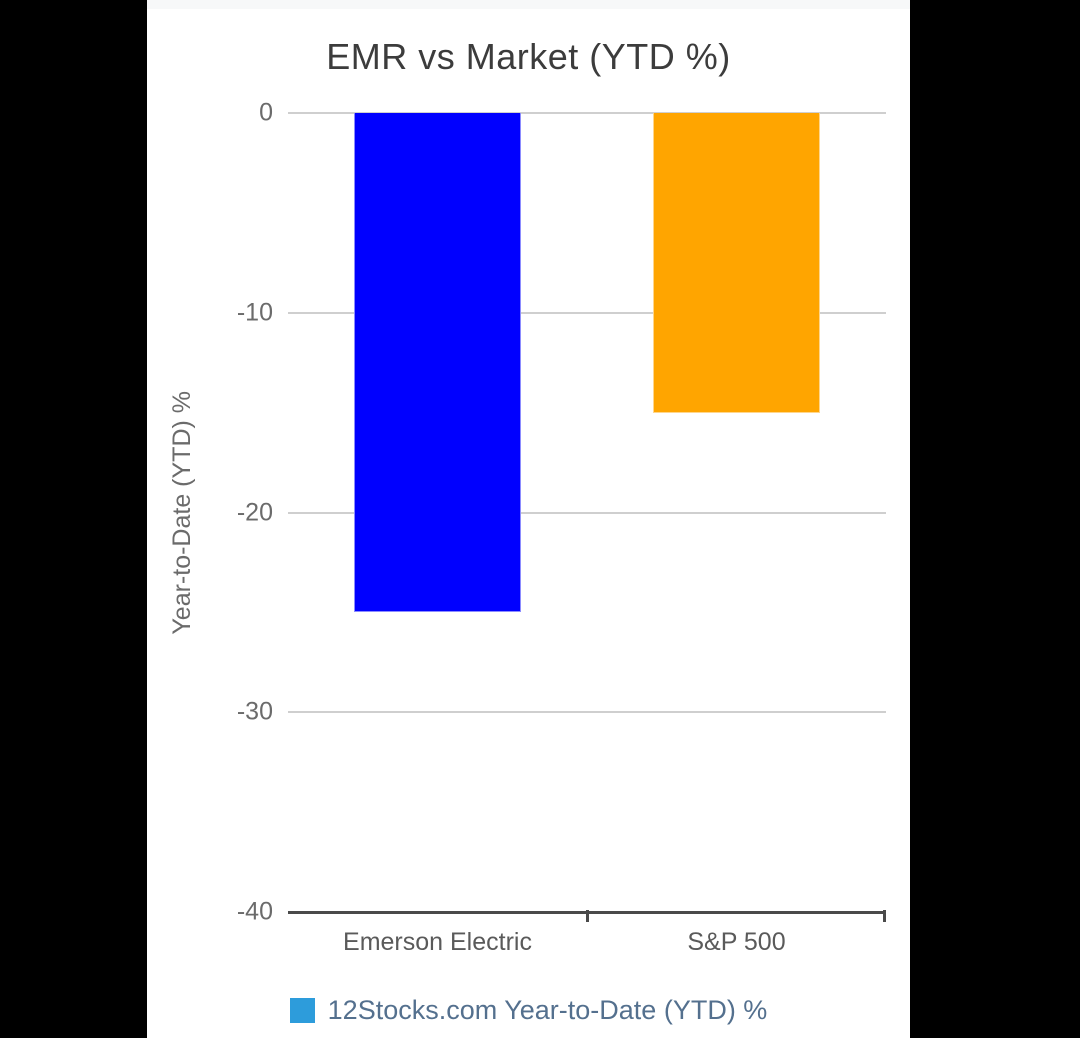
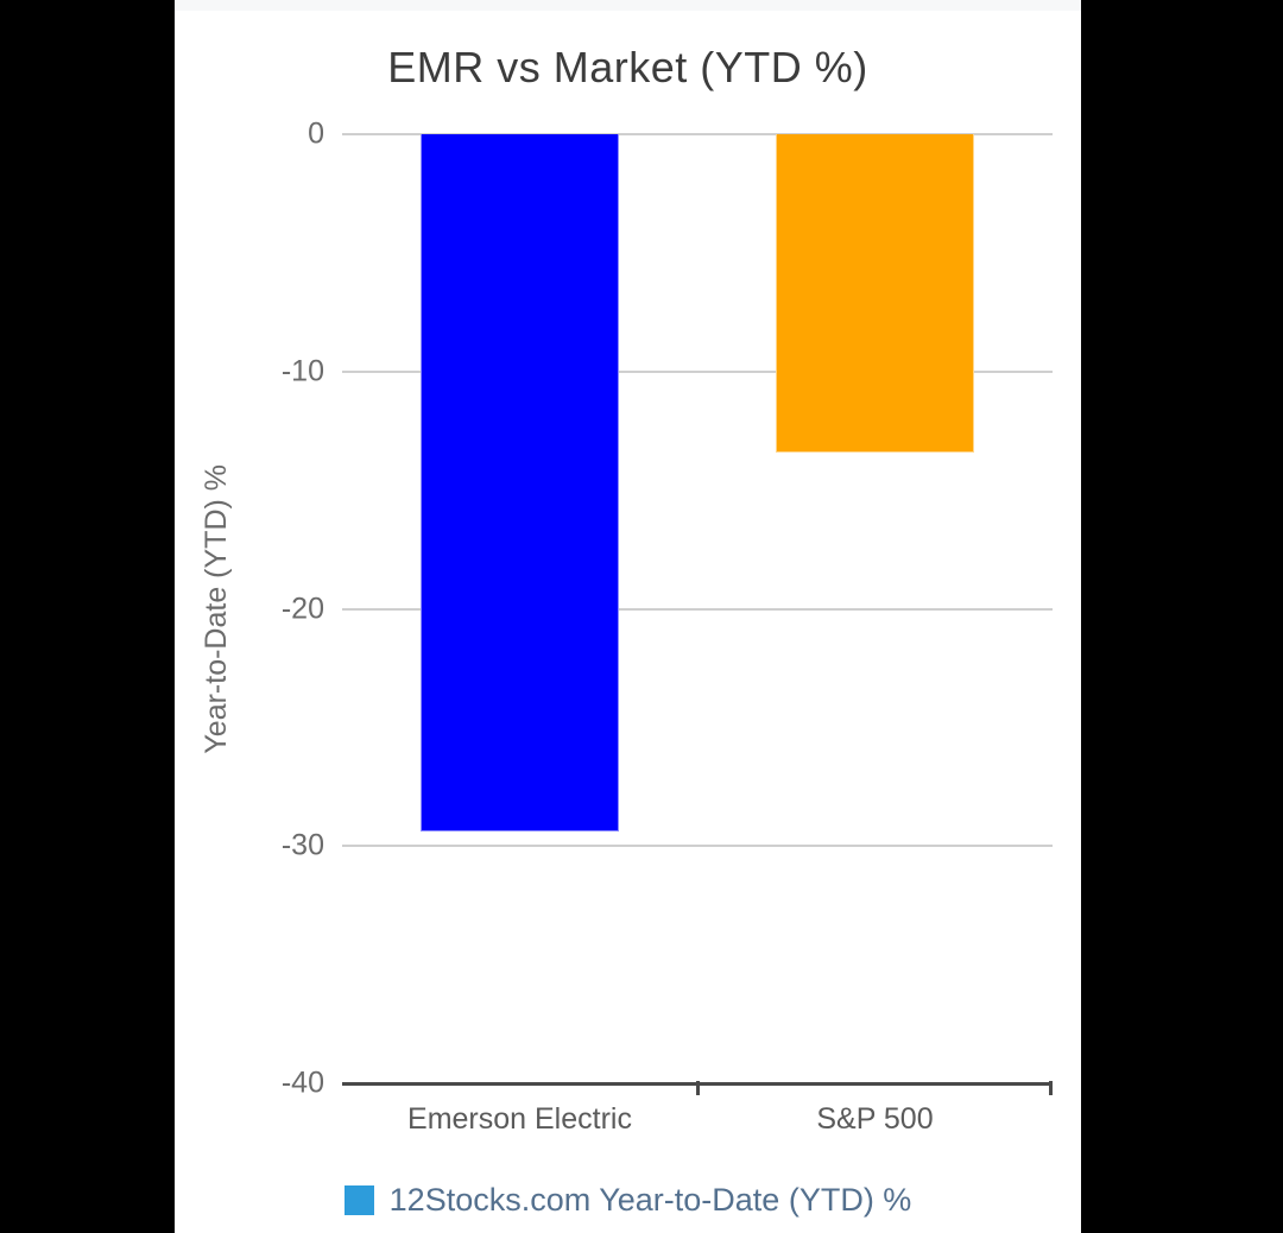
Emerson Electric: -25.0 -> -29.4
S&P 500: -15.0 -> -13.4
